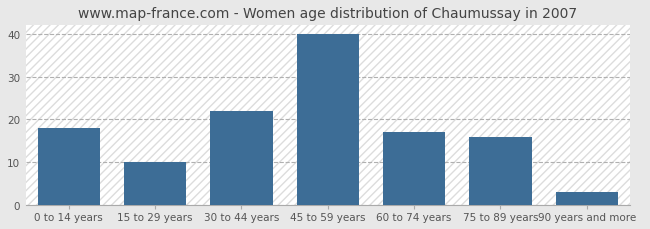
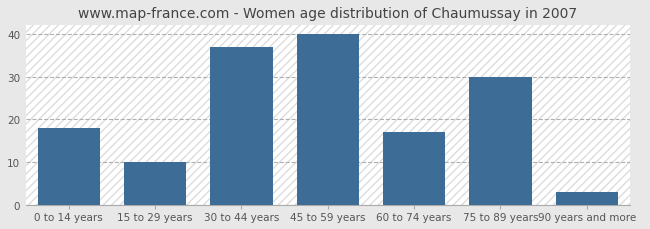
30 to 44 years: 22 -> 37
75 to 89 years: 16 -> 30
